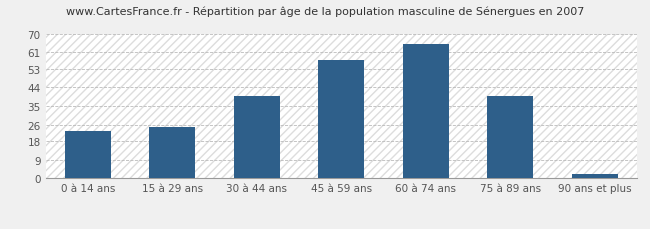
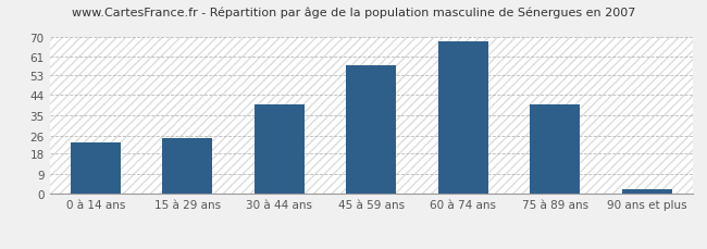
60 à 74 ans: 65 -> 68
